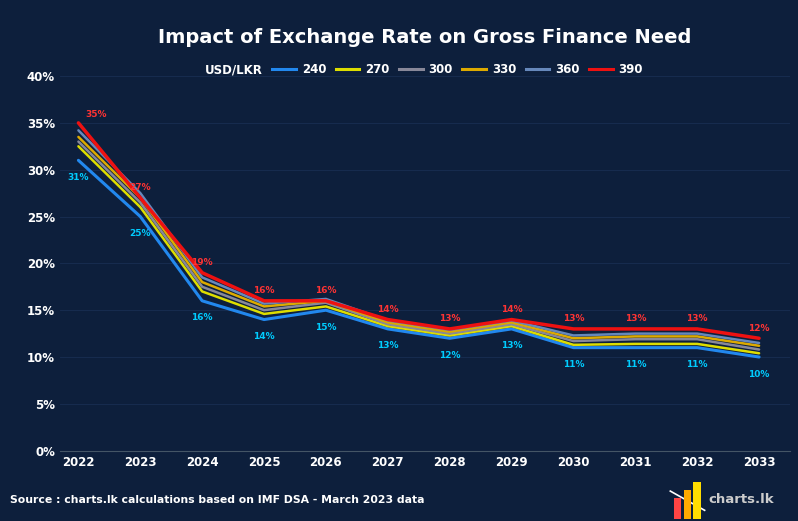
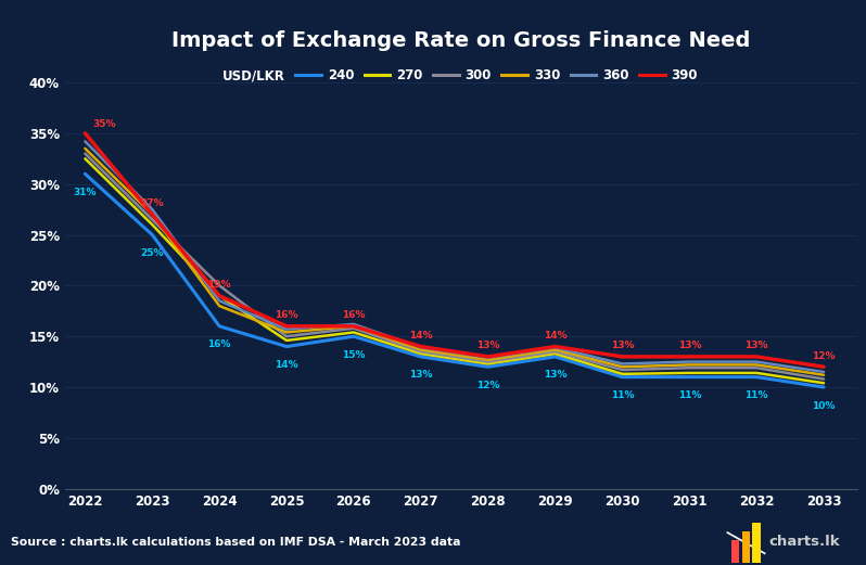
270/2024: 17.0% -> 19.0%
300/2024: 17.5% -> 20.0%
